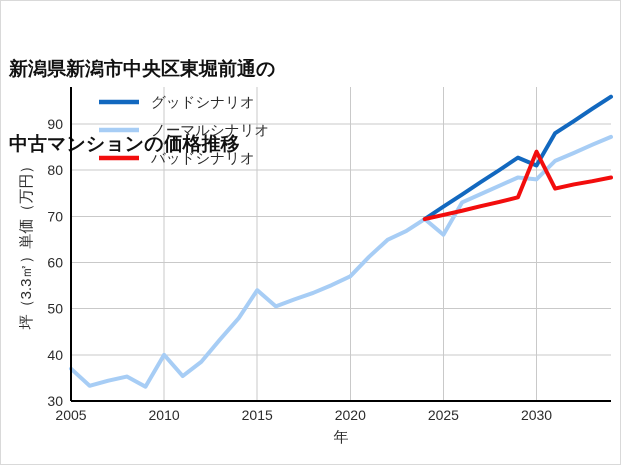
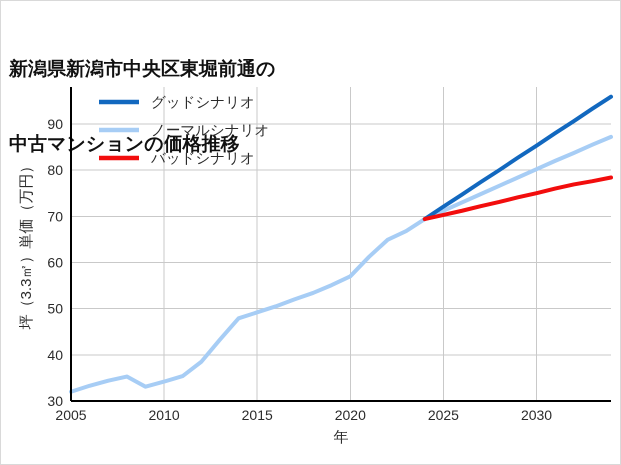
ノーマルシナリオ/2005: 37 -> 32
ノーマルシナリオ/2010: 40 -> 34
ノーマルシナリオ/2015: 54 -> 49
ノーマルシナリオ/2025: 66 -> 71
ノーマルシナリオ/2030: 78 -> 80
グッドシナリオ/2030: 81 -> 85
バッドシナリオ/2030: 84 -> 75
